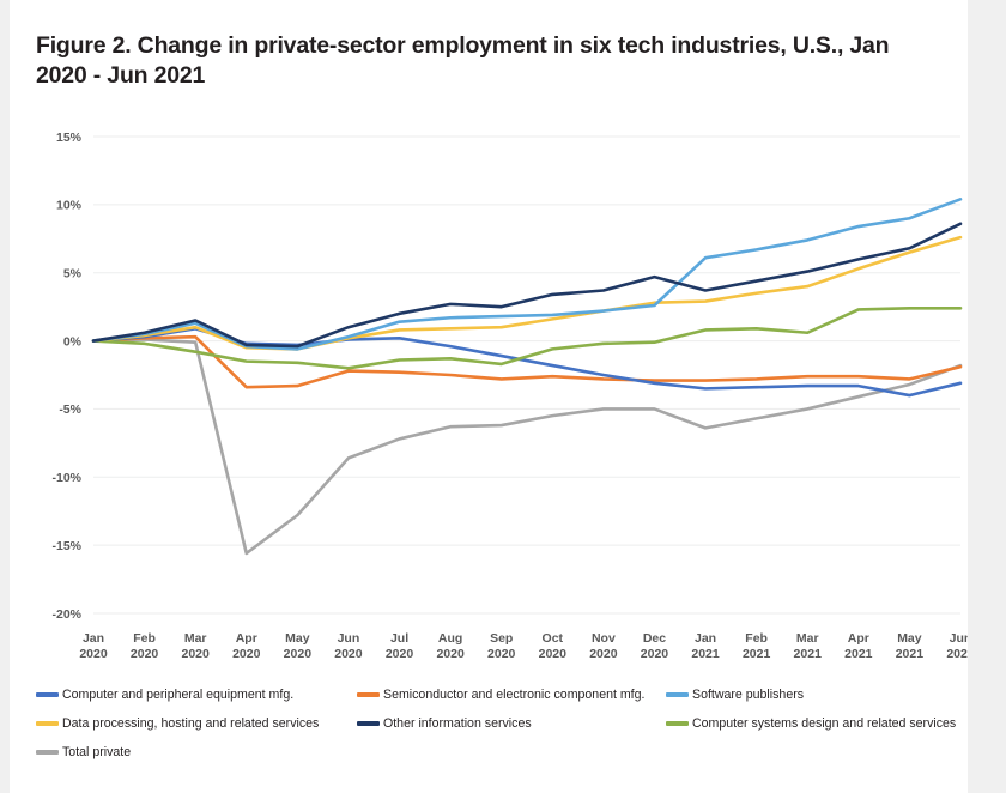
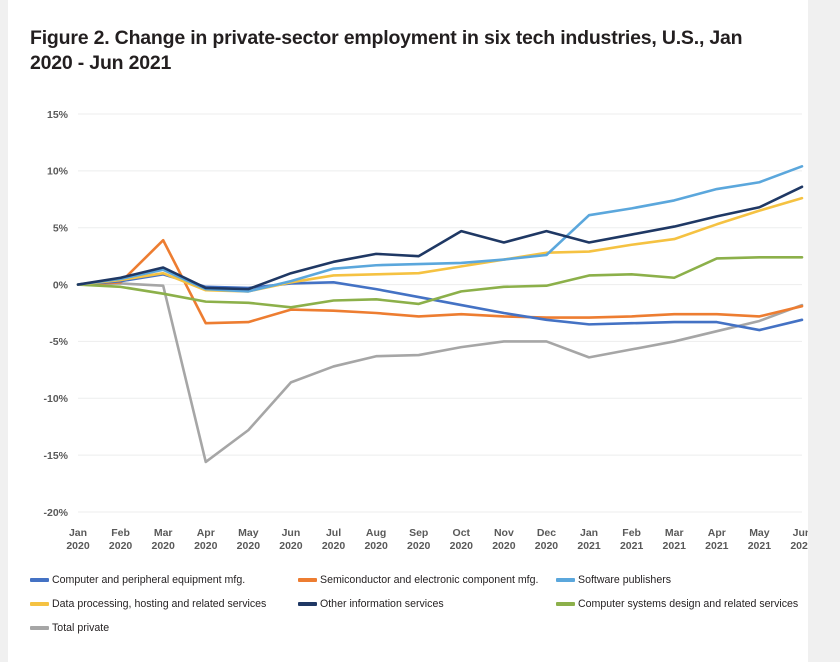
Semiconductor and electronic component mfg./Mar 2020: 0.3% -> 3.9%
Other information services/Oct 2020: 3.4% -> 4.7%
